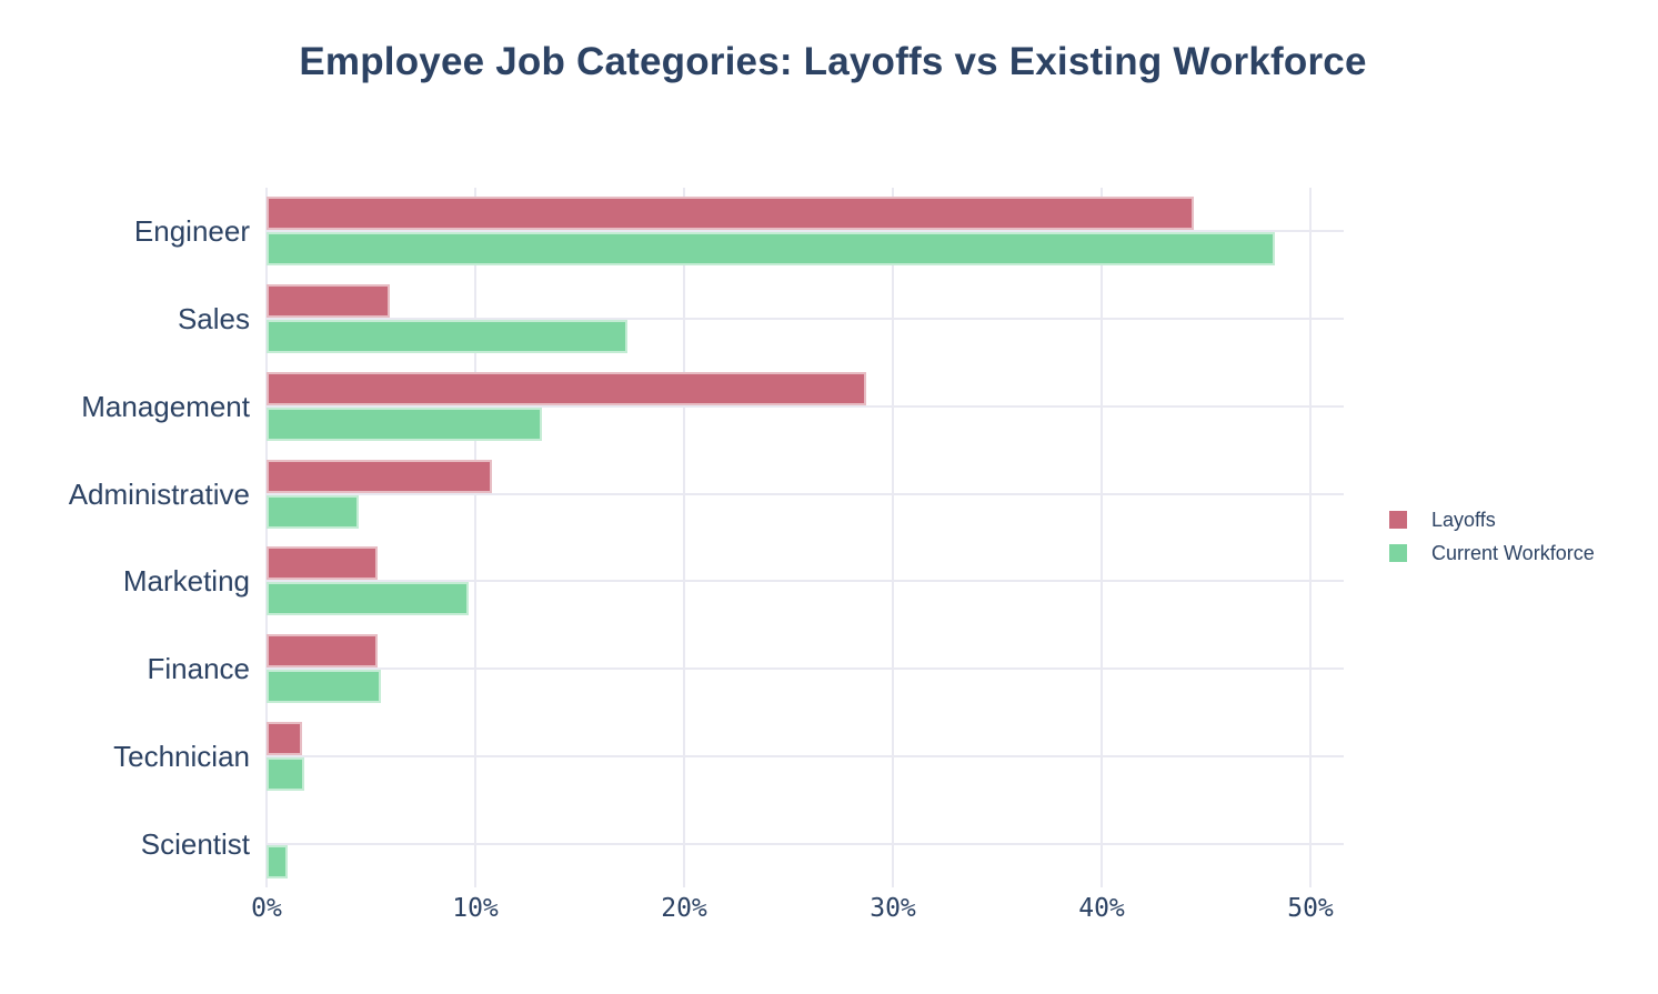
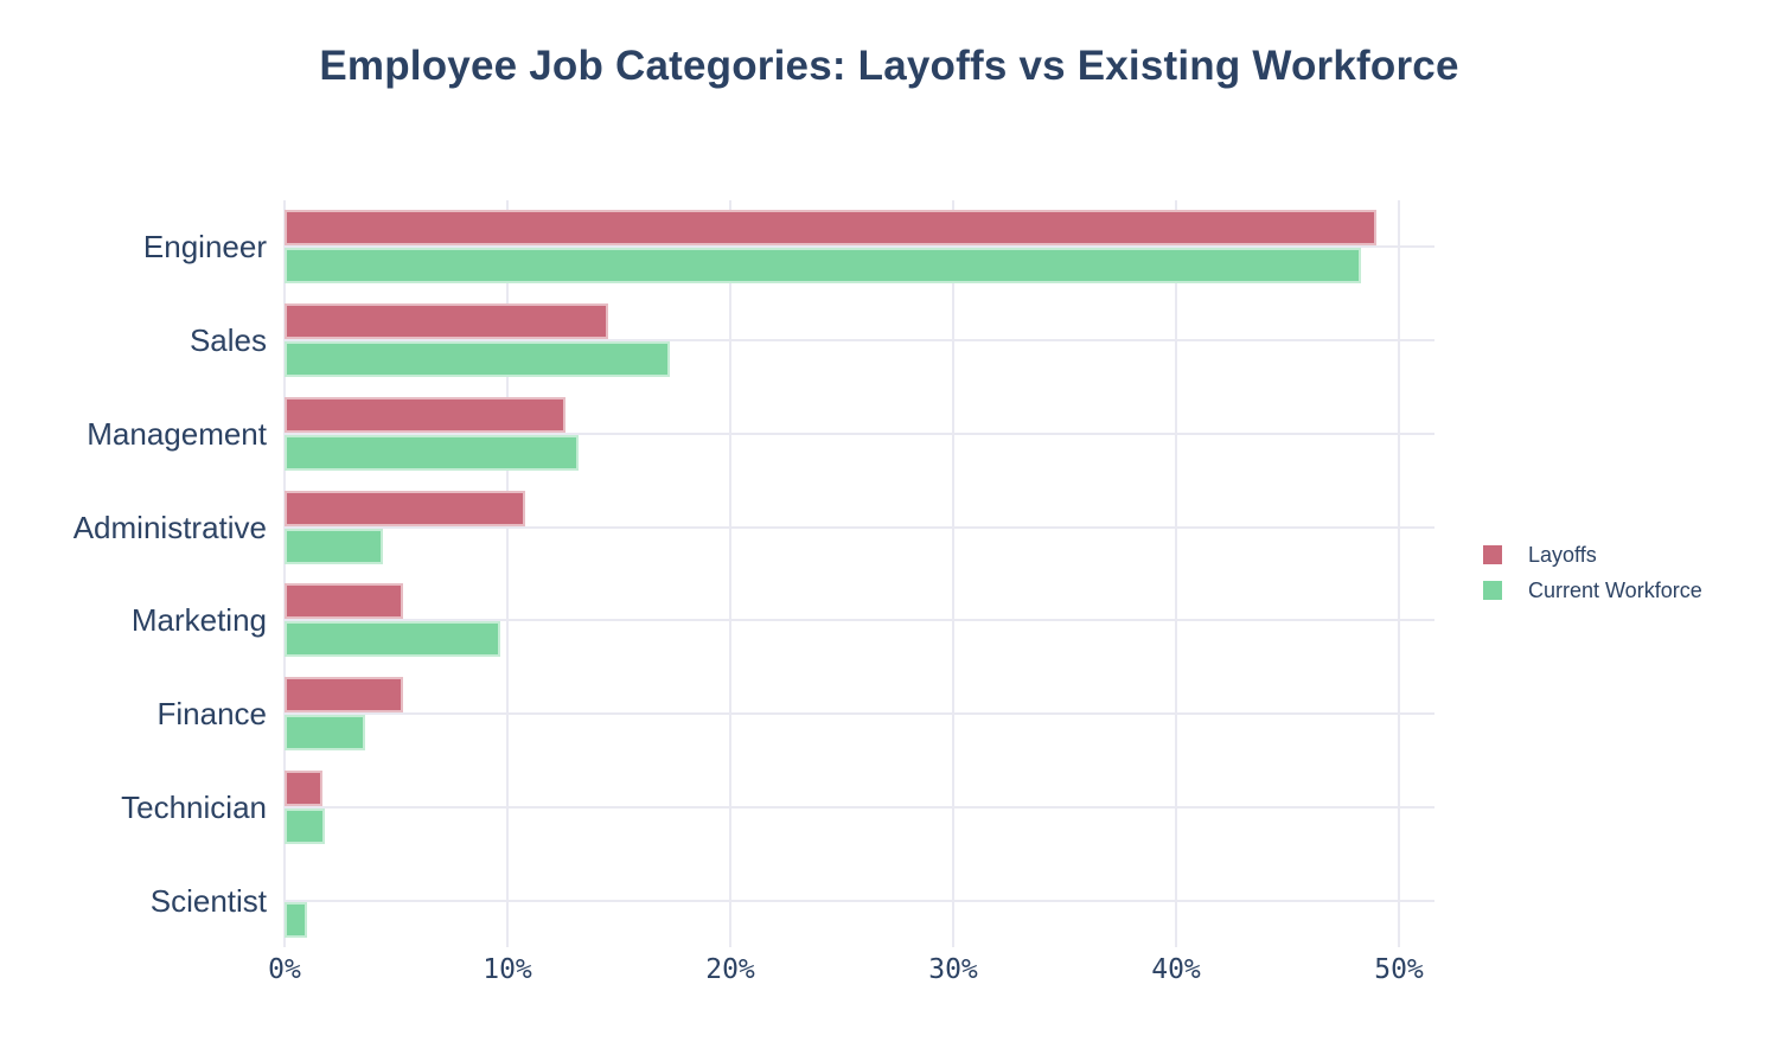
Layoffs/Engineer: 44.4% -> 49.0%
Layoffs/Sales: 5.9% -> 14.5%
Layoffs/Management: 28.7% -> 12.6%
Current Workforce/Finance: 5.5% -> 3.6%
